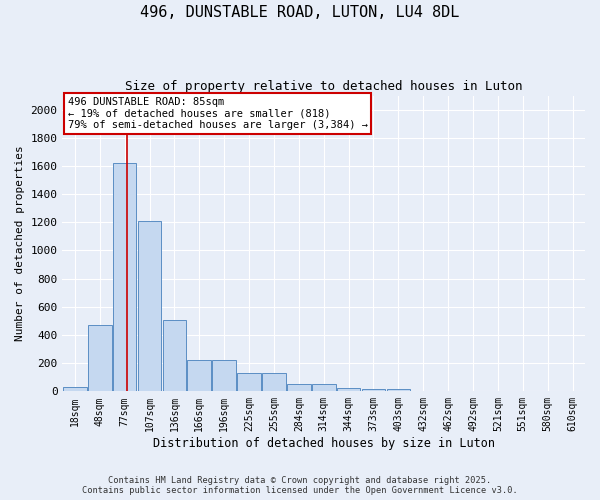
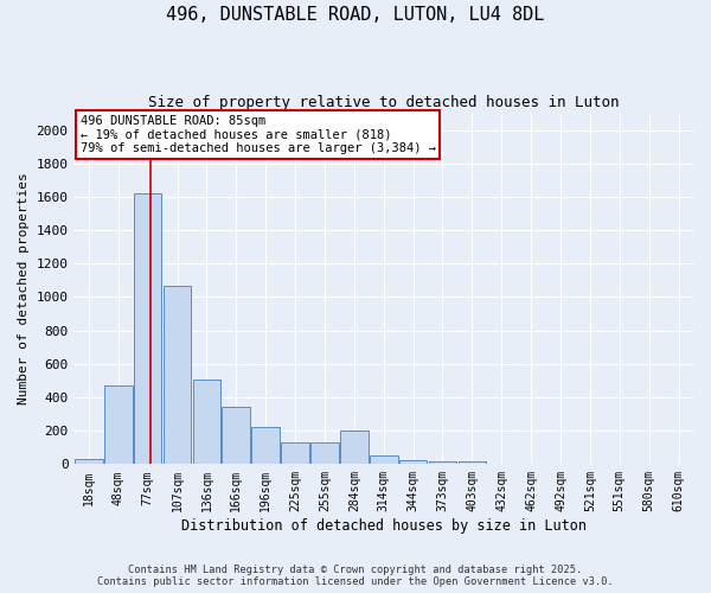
107sqm: 1210 -> 1070
166sqm: 220 -> 340
284sqm: 50 -> 200
